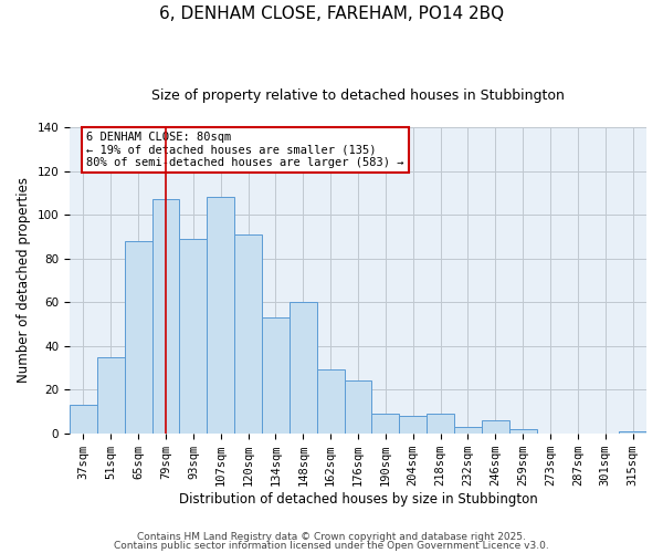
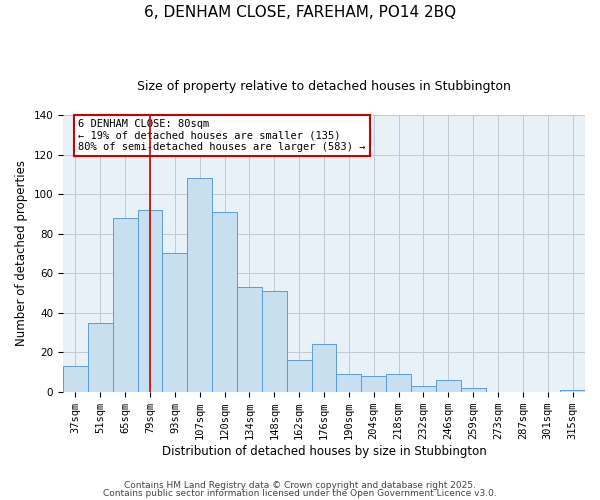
79sqm: 107 -> 92
93sqm: 89 -> 70
148sqm: 60 -> 51
162sqm: 29 -> 16
